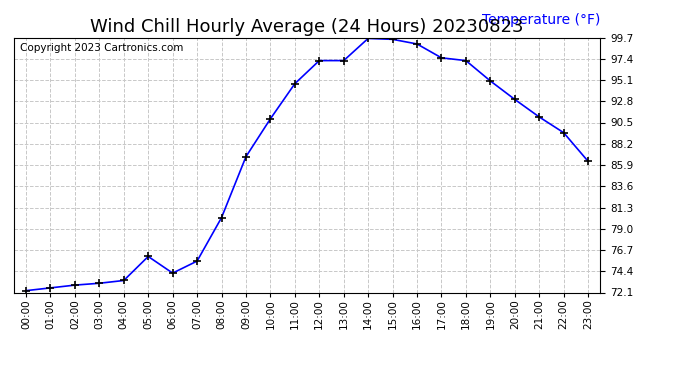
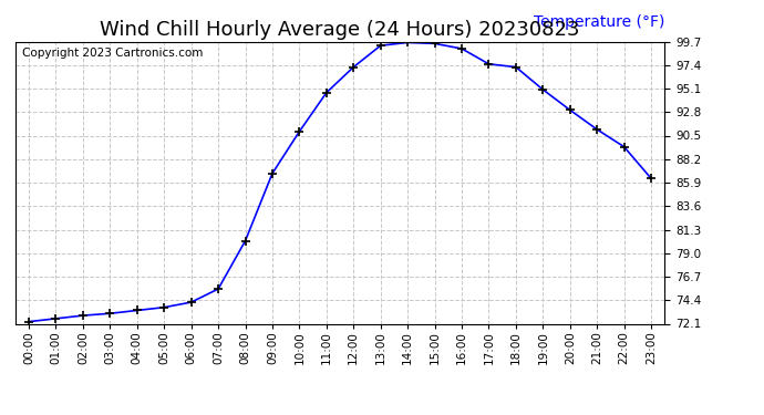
05:00: 76.0 -> 73.7
13:00: 97.2 -> 99.3
